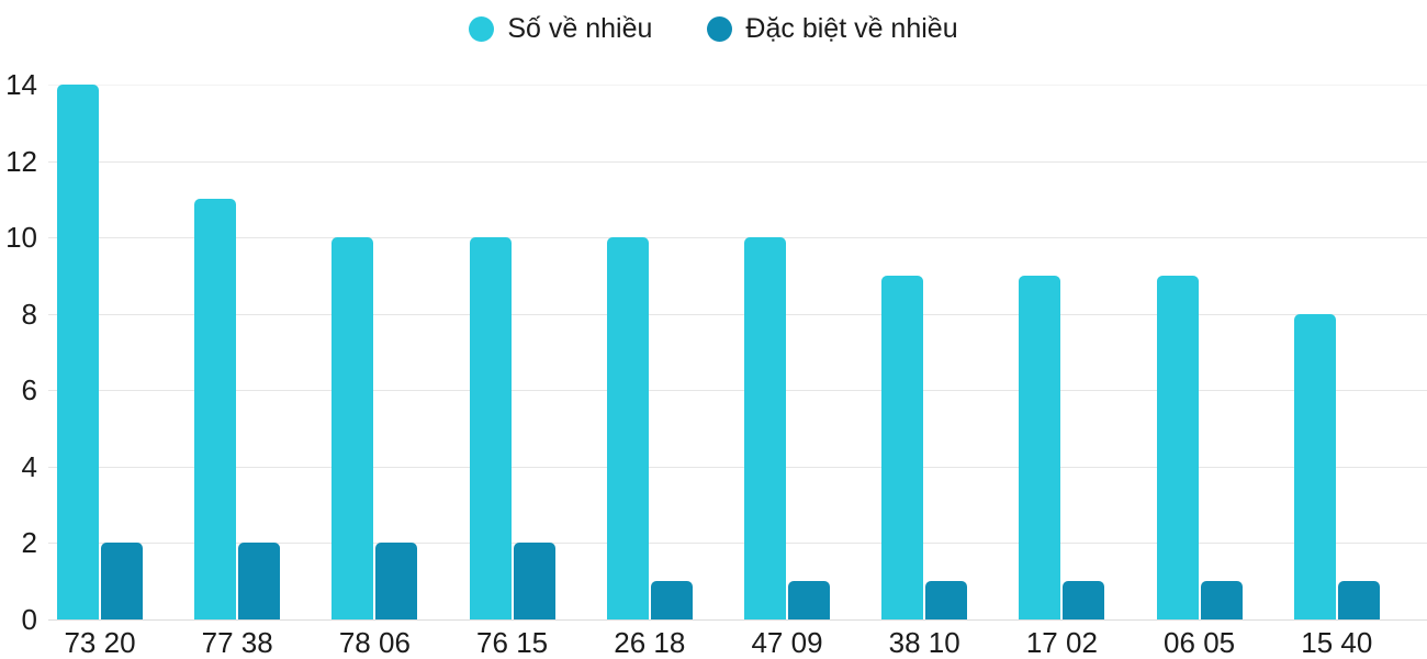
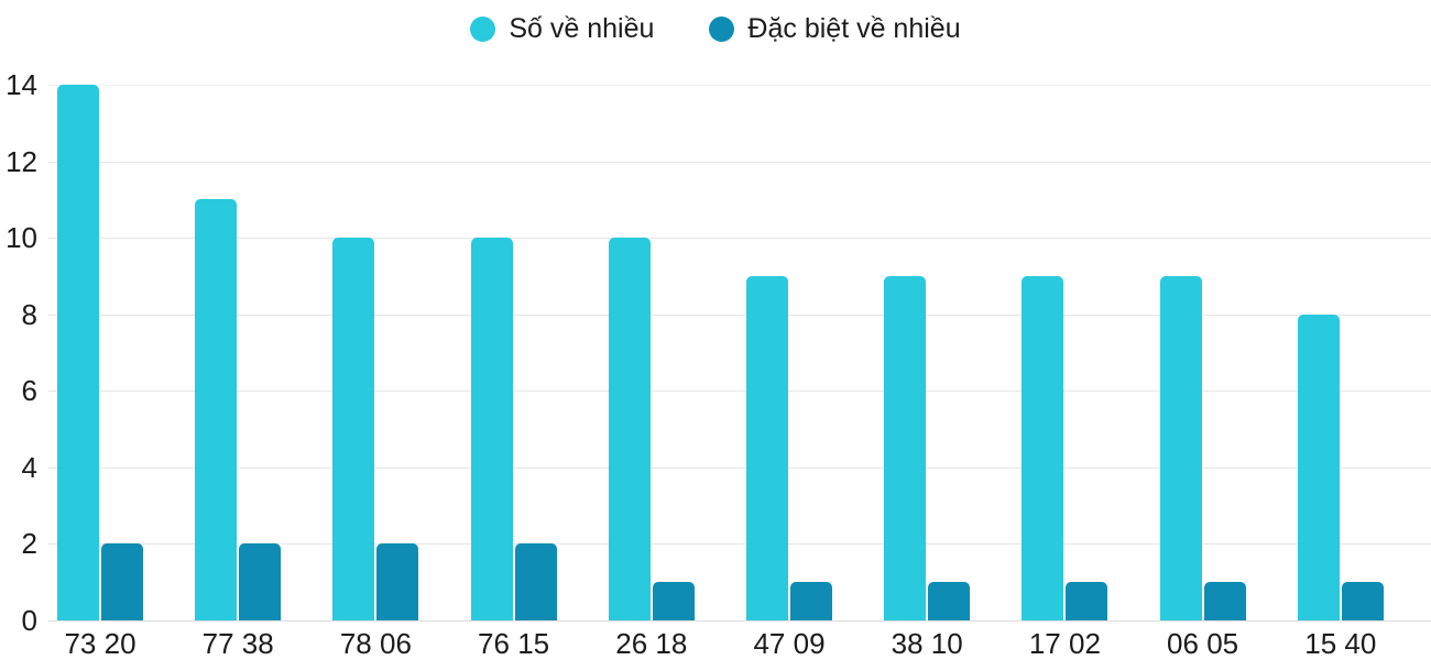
Số về nhiều/47 09: 10 -> 9
